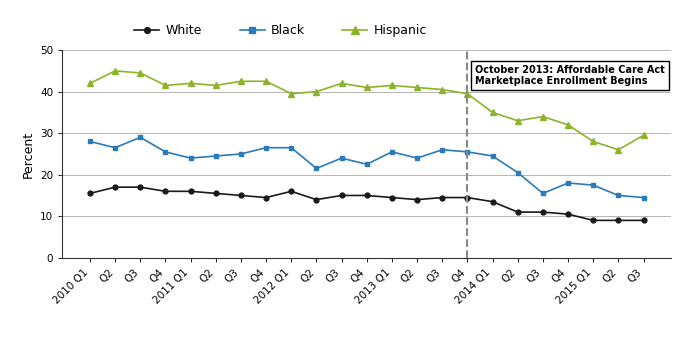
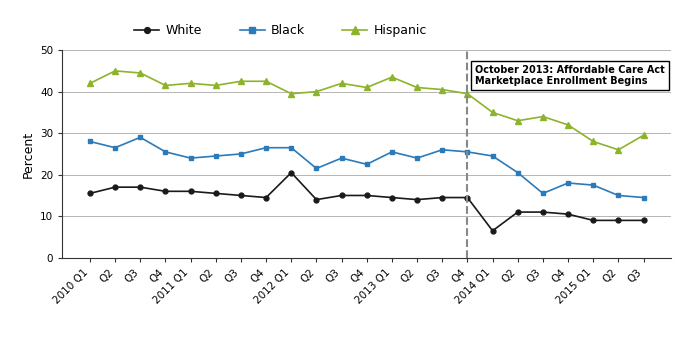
White/2012 Q1: 16.0 -> 20.5
Hispanic/2013 Q1: 41.5 -> 43.5
White/2014 Q1: 13.5 -> 6.5
